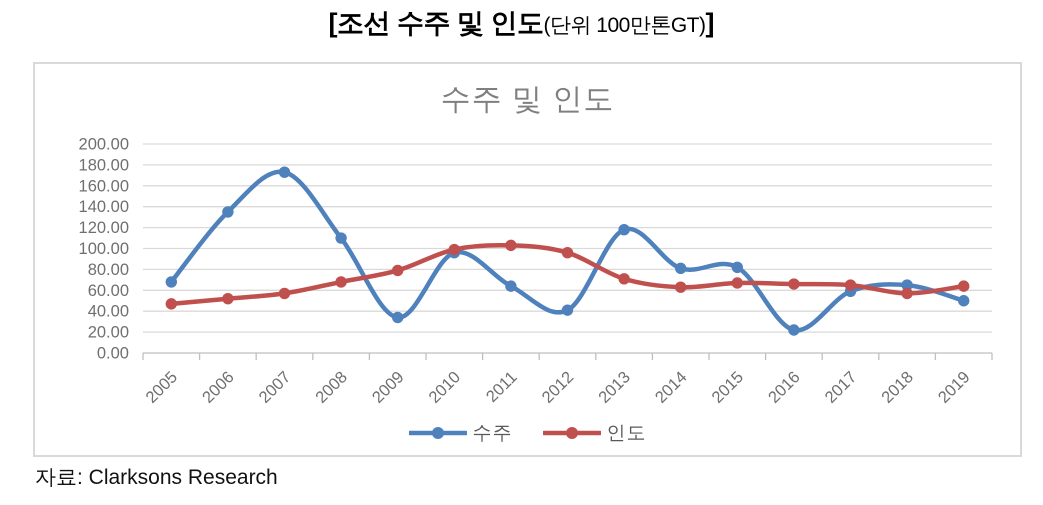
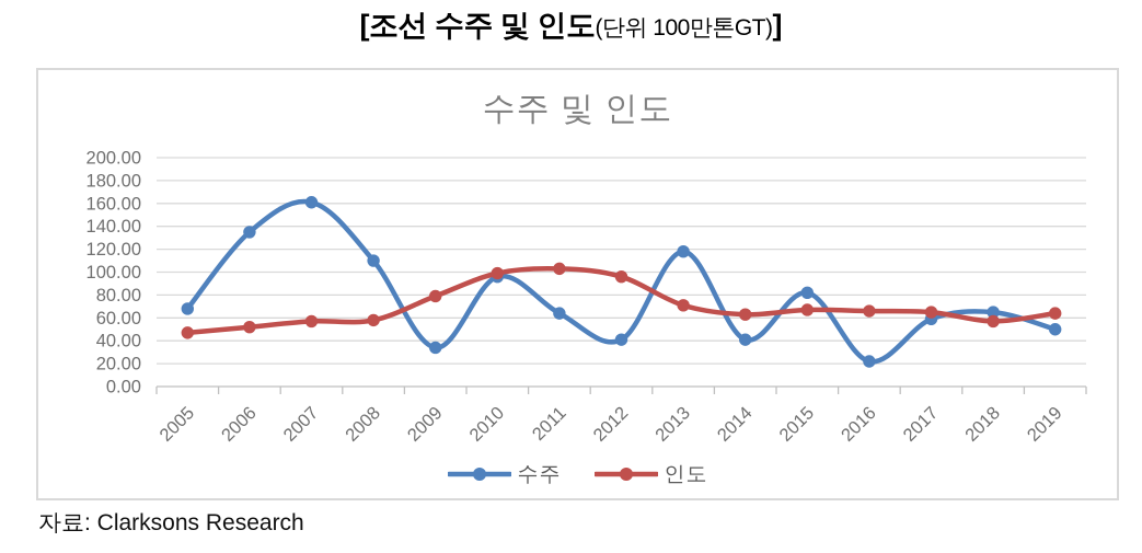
수주/2007: 173 -> 161
인도/2008: 68 -> 58
수주/2014: 81 -> 41
